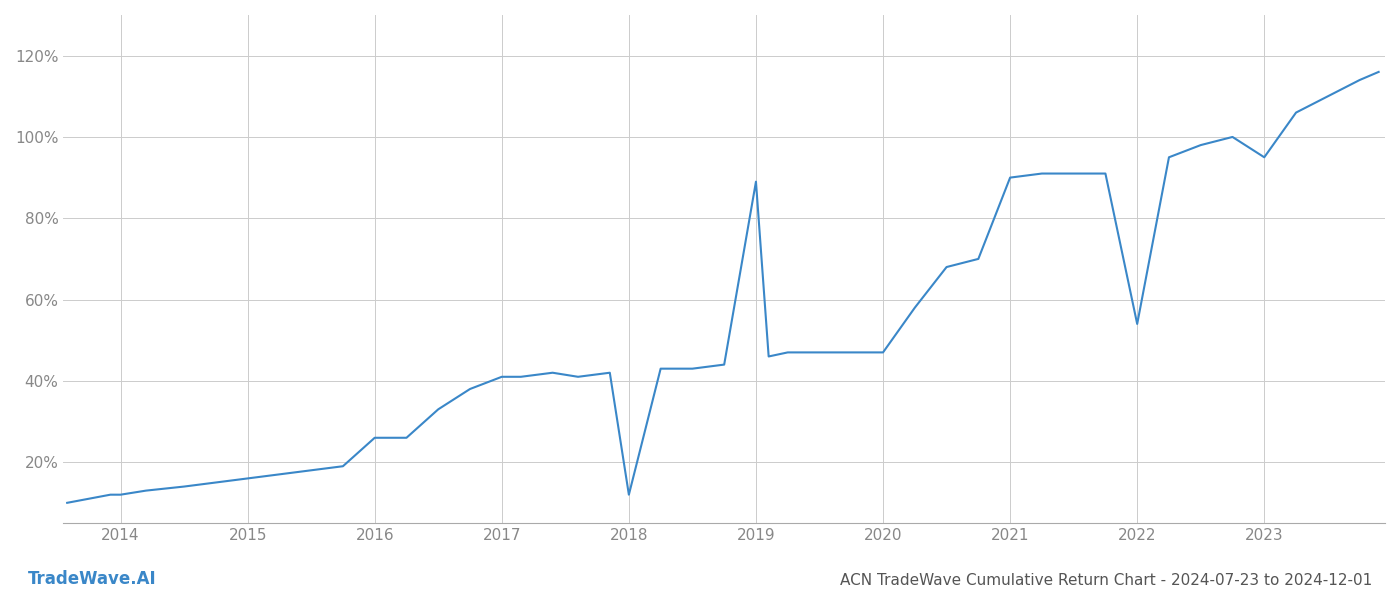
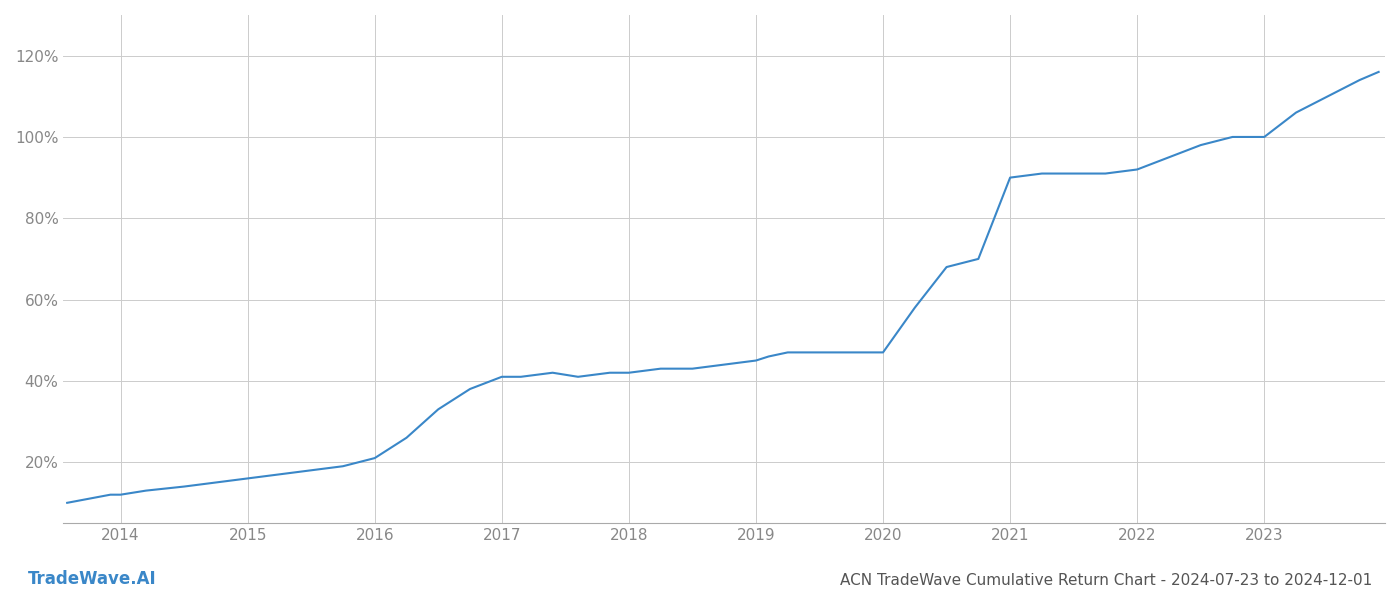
2016: 26% -> 21%
2018: 12% -> 42%
2019: 89% -> 45%
2022: 54% -> 92%
2023: 95% -> 100%
